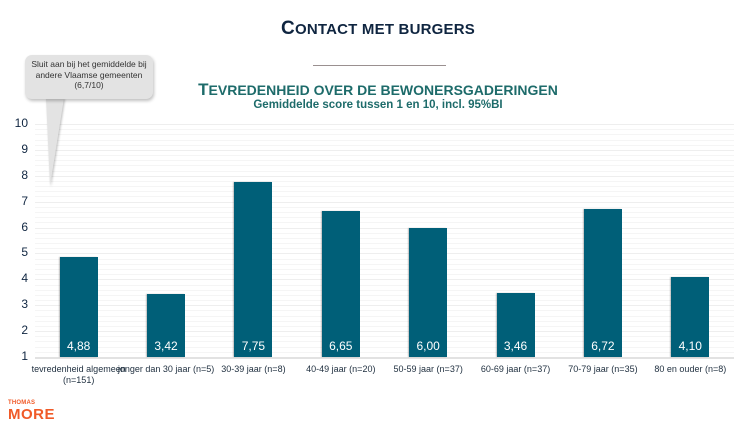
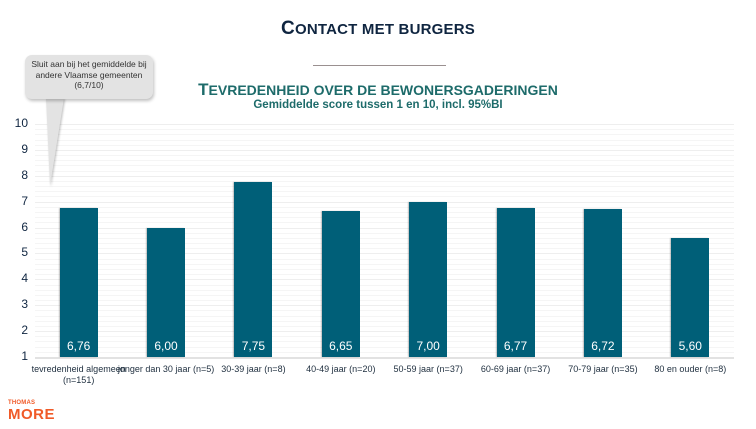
tevredenheid algemeen (n=151): 4,88 -> 6,76
jonger dan 30 jaar (n=5): 3,42 -> 6,00
50-59 jaar (n=37): 6,00 -> 7,00
60-69 jaar (n=37): 3,46 -> 6,77
80 en ouder (n=8): 4,10 -> 5,60
